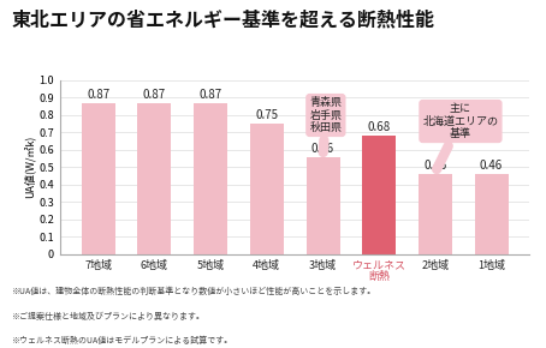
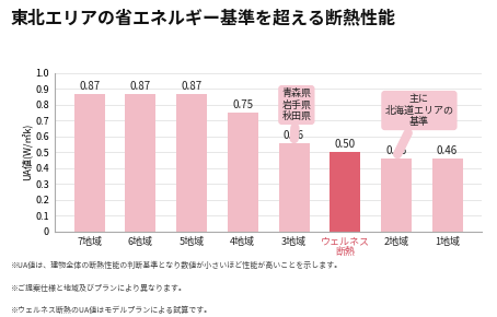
ウェルネス 断熱: 0.68 -> 0.50
